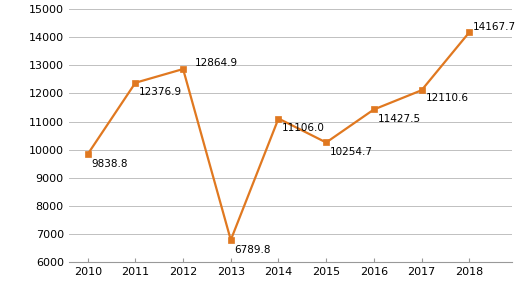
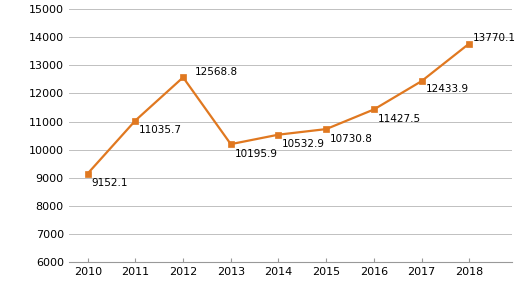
2010: 9838.8 -> 9152.1
2011: 12376.9 -> 11035.7
2012: 12864.9 -> 12568.8
2013: 6789.8 -> 10195.9
2014: 11106.0 -> 10532.9
2015: 10254.7 -> 10730.8
2017: 12110.6 -> 12433.9
2018: 14167.7 -> 13770.1
